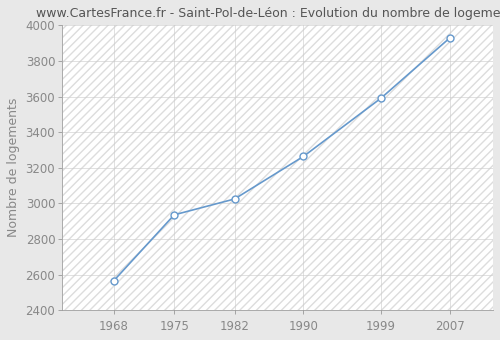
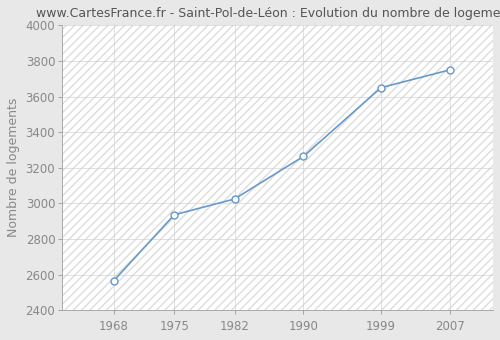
1999: 3590 -> 3650
2007: 3930 -> 3750
